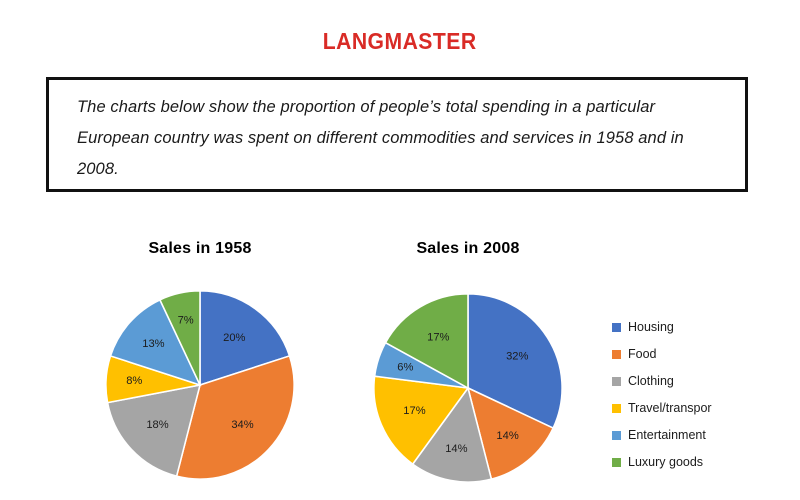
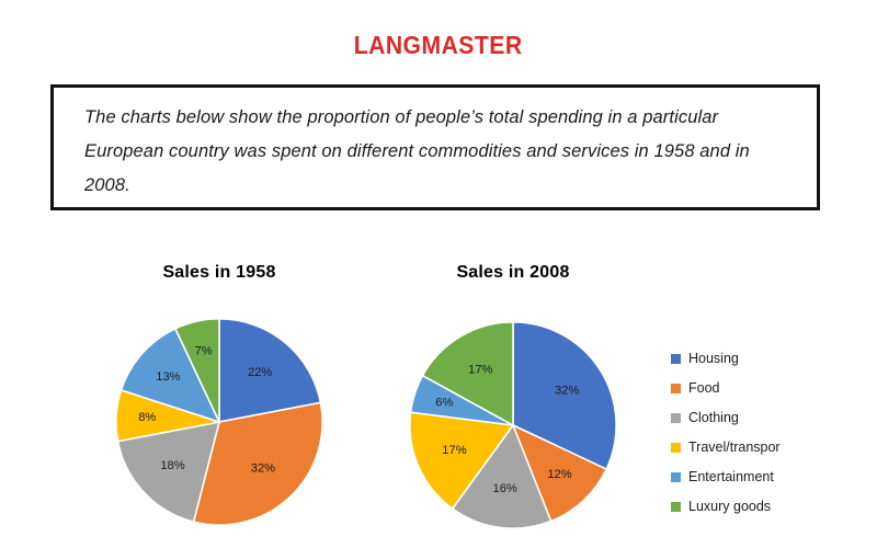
Sales in 1958/Housing: 20% -> 22%
Sales in 1958/Food: 34% -> 32%
Sales in 2008/Food: 14% -> 12%
Sales in 2008/Clothing: 14% -> 16%
